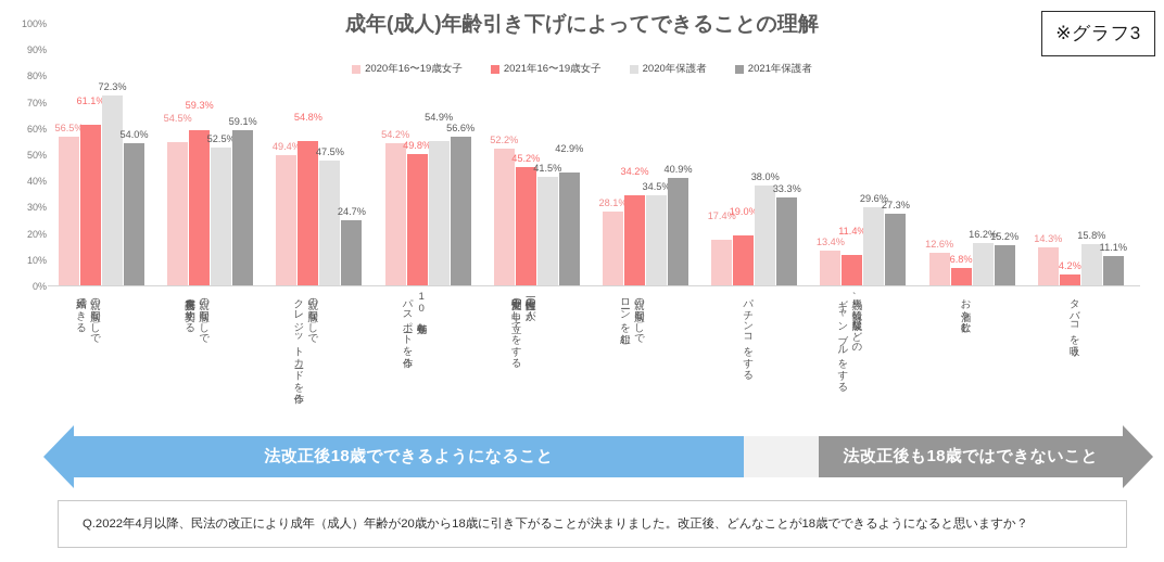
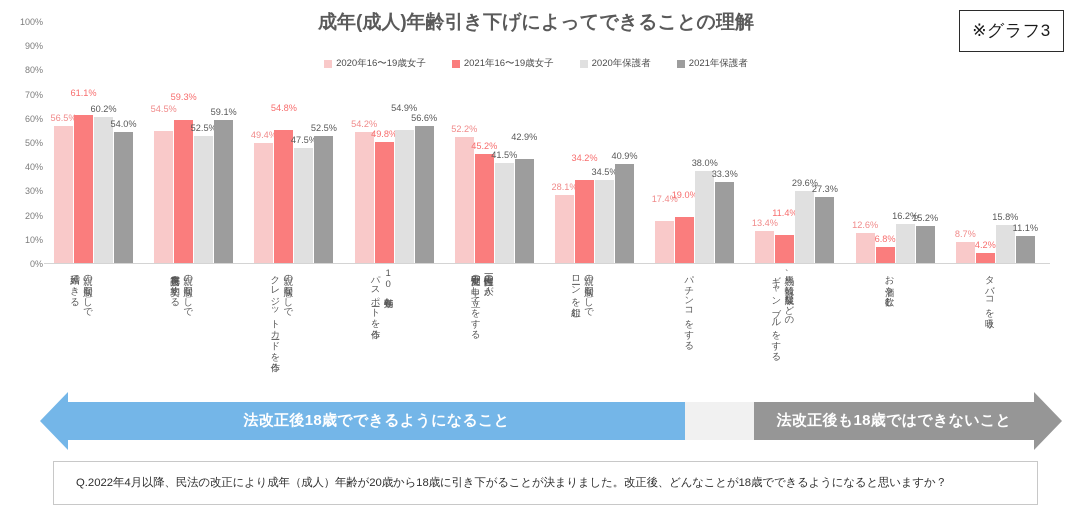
2020年保護者/親の同意なしで結婚できる: 72.3% -> 60.2%
2021年保護者/親の同意なしでクレジットカードを作る: 24.7% -> 52.5%
2020年16〜19歳女子/タバコを吸う: 14.3% -> 8.7%
